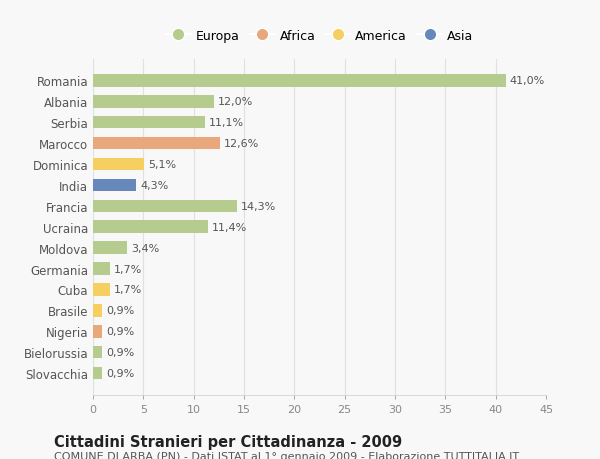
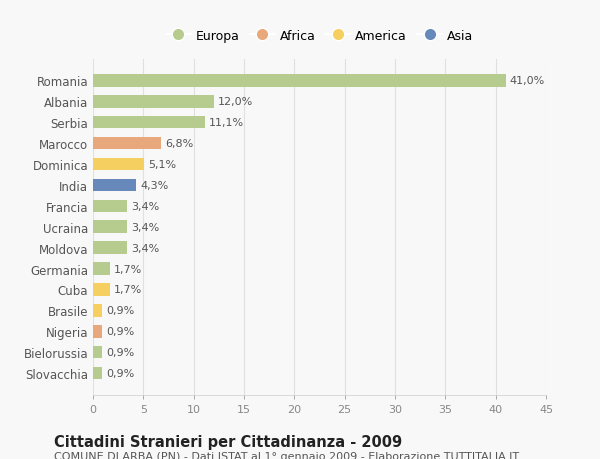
Marocco: 12,6% -> 6,8%
Francia: 14,3% -> 3,4%
Ucraina: 11,4% -> 3,4%
